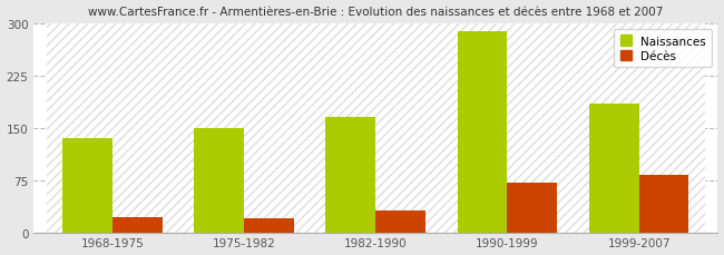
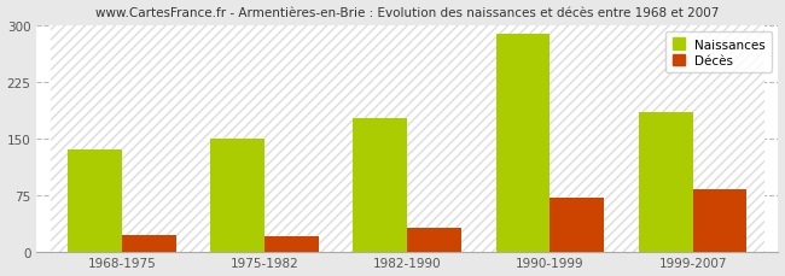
Naissances/1982-1990: 165 -> 176
